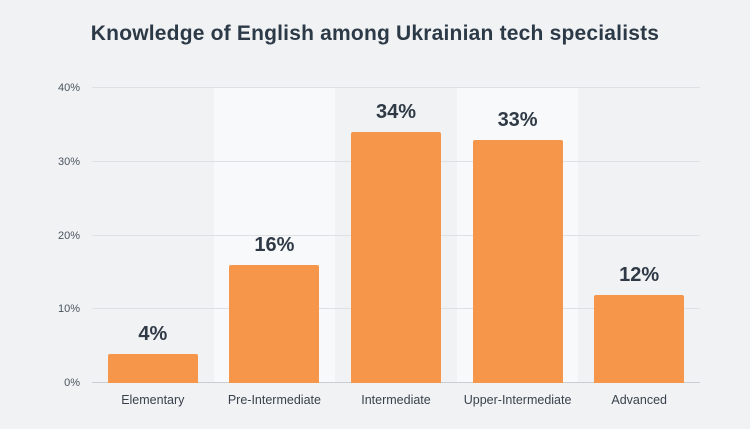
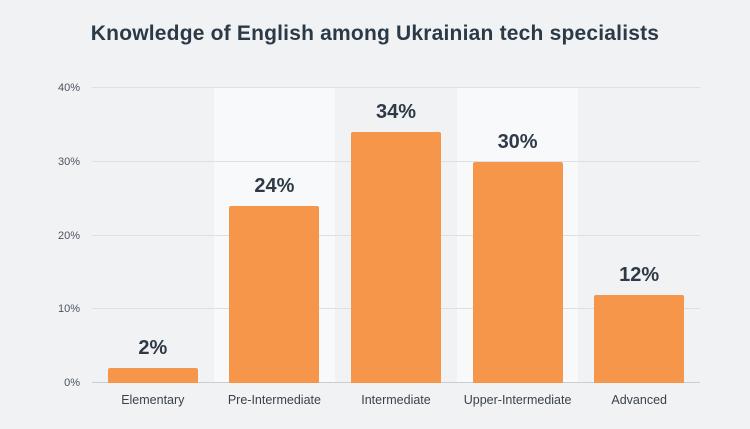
Elementary: 4% -> 2%
Pre-Intermediate: 16% -> 24%
Upper-Intermediate: 33% -> 30%
